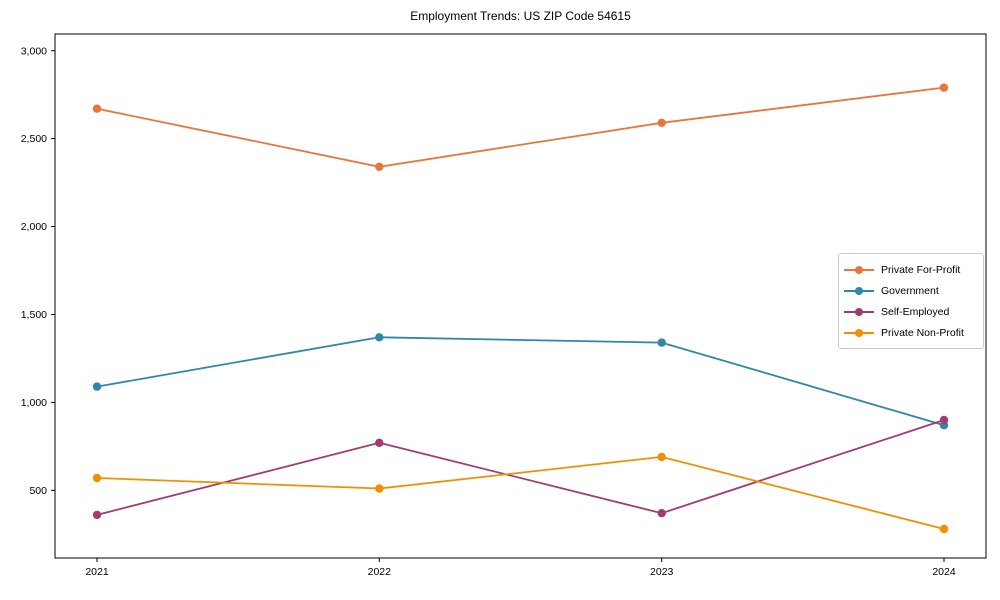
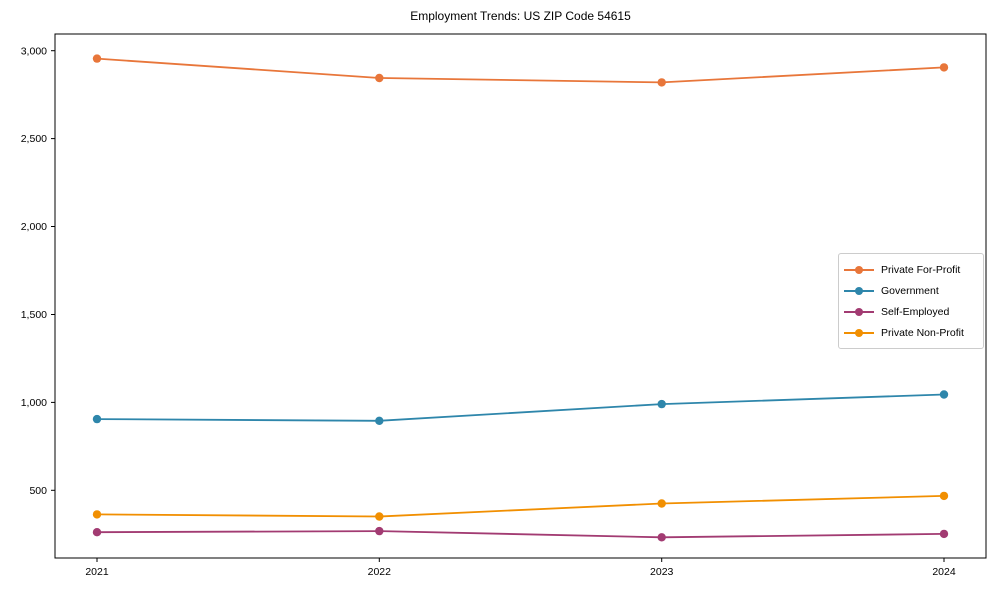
Private For-Profit/2021: 2670 -> 2960
Government/2021: 1090 -> 900
Self-Employed/2021: 360 -> 260
Private Non-Profit/2021: 570 -> 360
Private For-Profit/2022: 2340 -> 2840
Government/2022: 1370 -> 900
Self-Employed/2022: 770 -> 270
Private Non-Profit/2022: 510 -> 350
Private For-Profit/2023: 2590 -> 2820
Government/2023: 1340 -> 990
Self-Employed/2023: 370 -> 230
Private Non-Profit/2023: 690 -> 420
Private For-Profit/2024: 2790 -> 2900
Government/2024: 870 -> 1040
Self-Employed/2024: 900 -> 250
Private Non-Profit/2024: 280 -> 470
